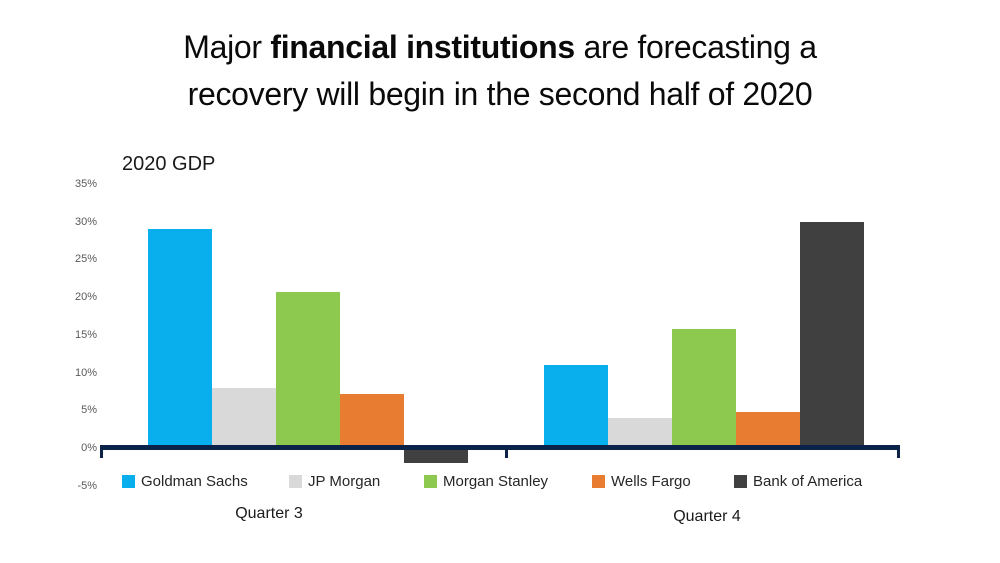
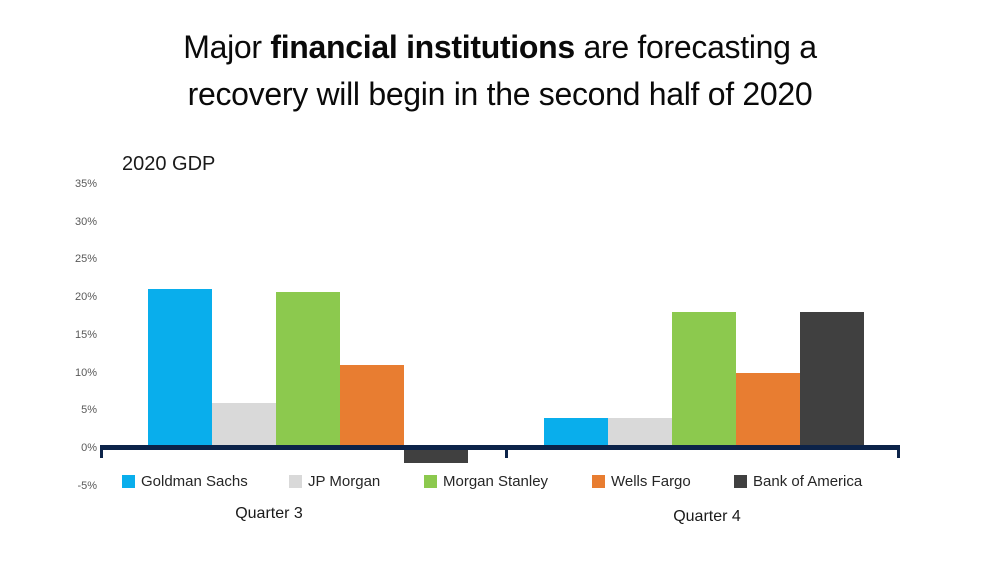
Goldman Sachs/Quarter 3: 29% -> 21%
JP Morgan/Quarter 3: 8% -> 6%
Wells Fargo/Quarter 3: 7% -> 11%
Goldman Sachs/Quarter 4: 11% -> 4%
Morgan Stanley/Quarter 4: 16% -> 18%
Wells Fargo/Quarter 4: 5% -> 10%
Bank of America/Quarter 4: 30% -> 18%
